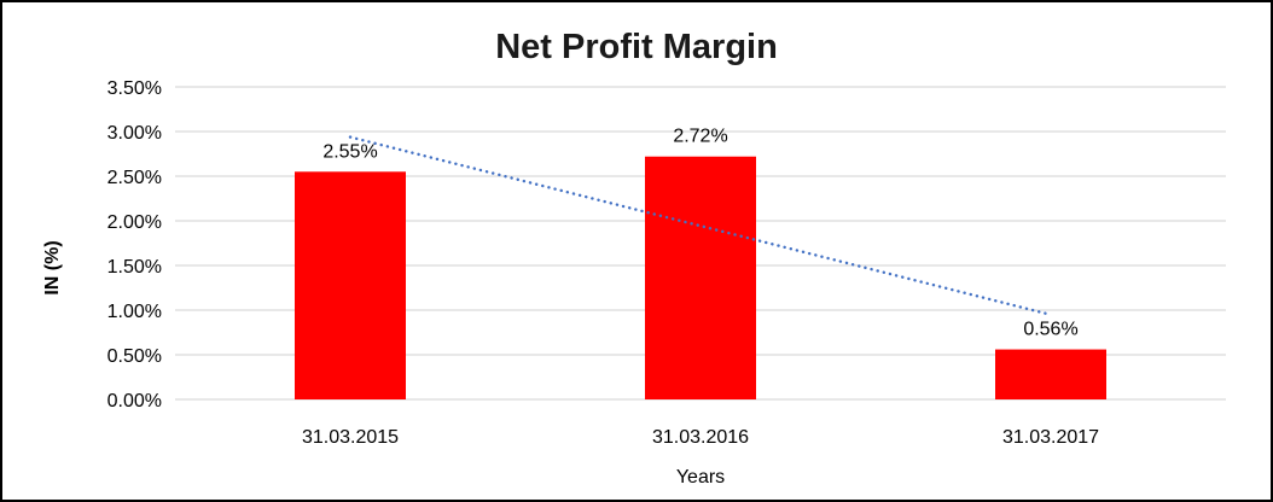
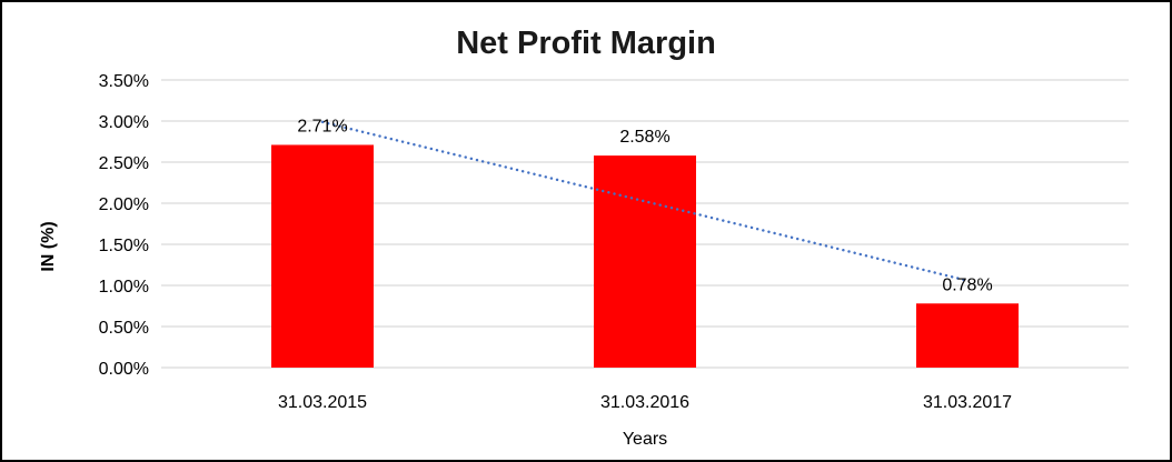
31.03.2015: 2.55% -> 2.71%
31.03.2016: 2.72% -> 2.58%
31.03.2017: 0.56% -> 0.78%
